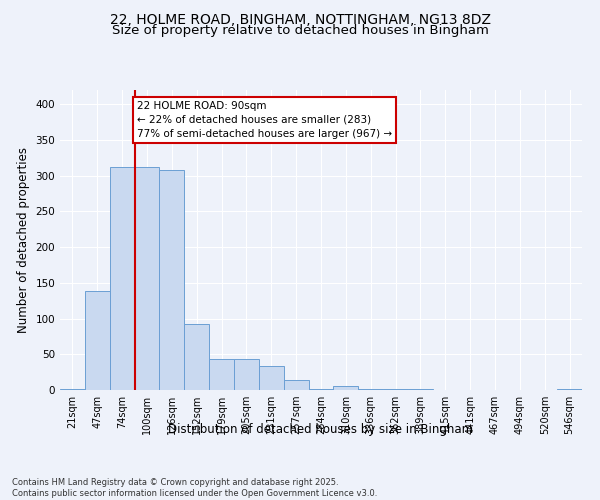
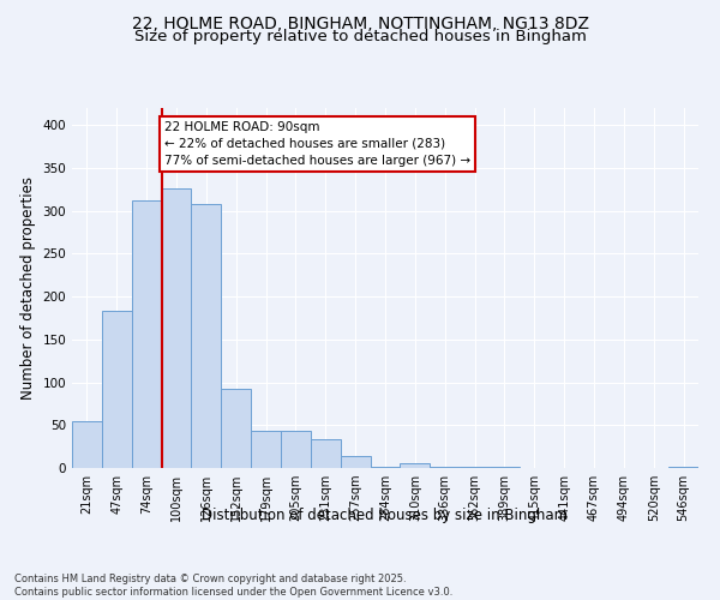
21sqm: 2 -> 54
47sqm: 138 -> 184
100sqm: 312 -> 326
